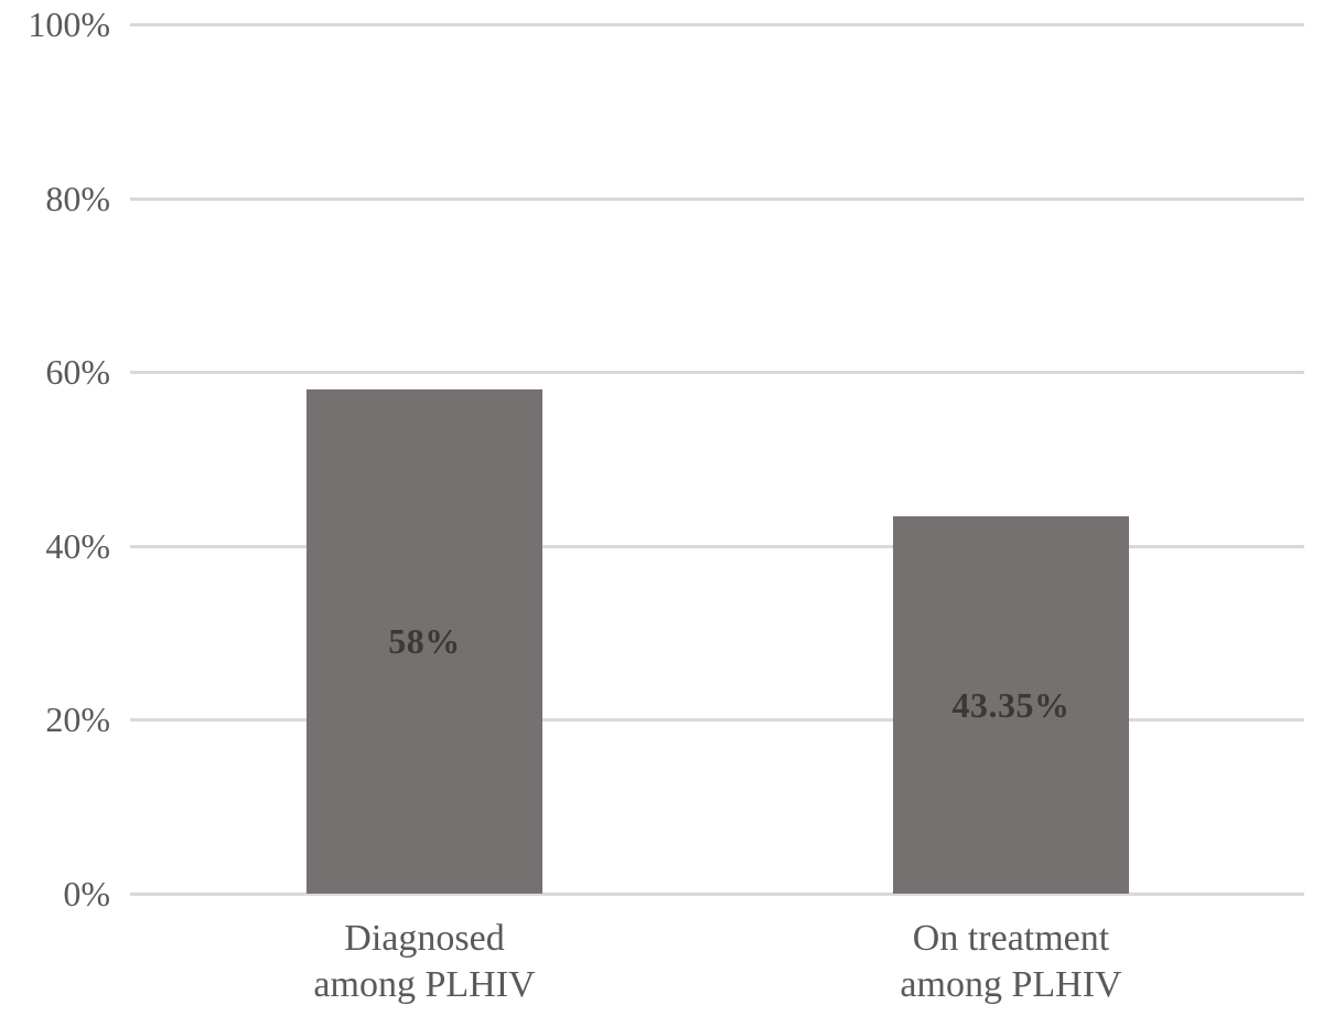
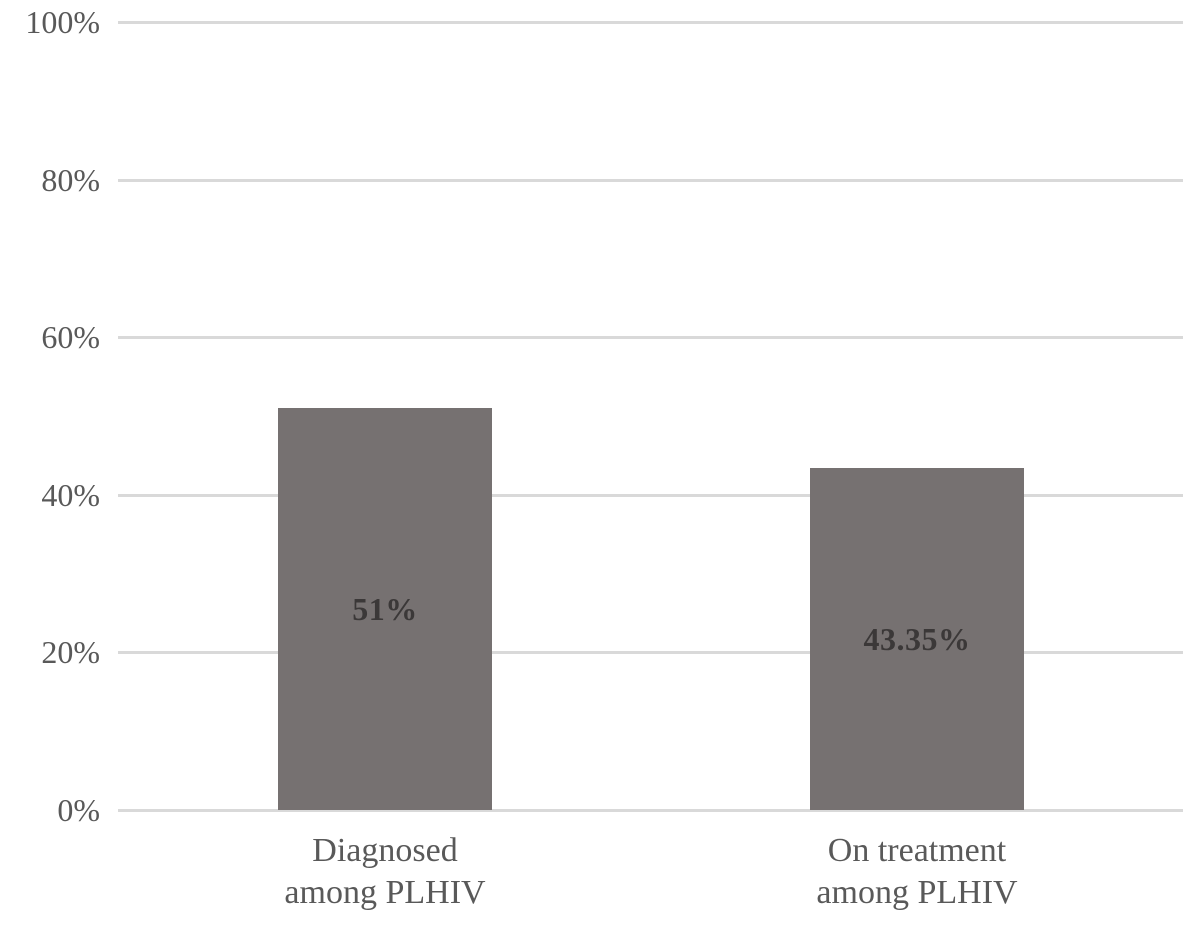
Diagnosed among PLHIV: 58% -> 51%
